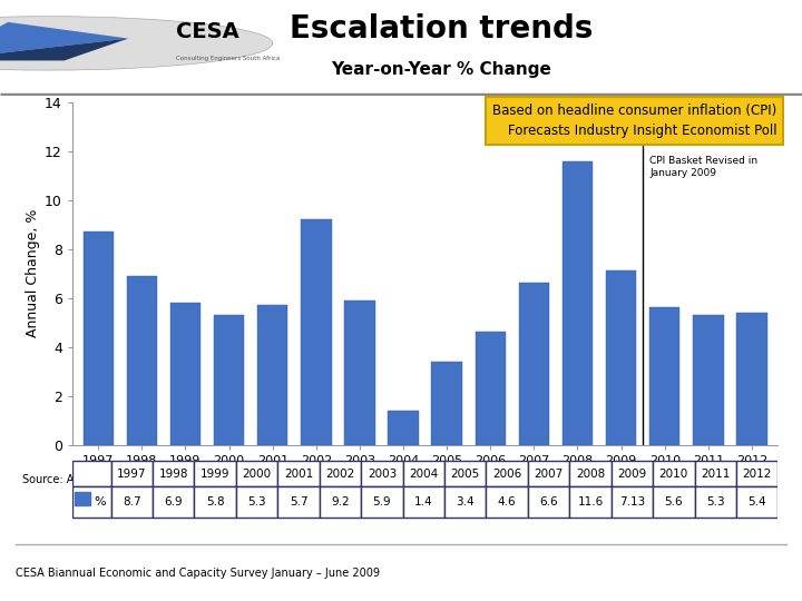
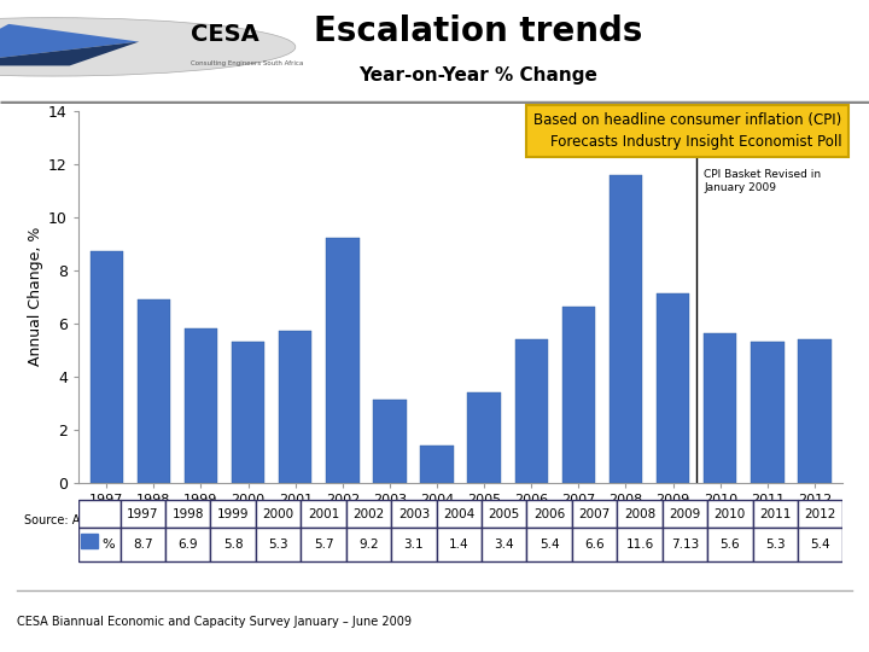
2003: 5.9 -> 3.1
2006: 4.6 -> 5.4
